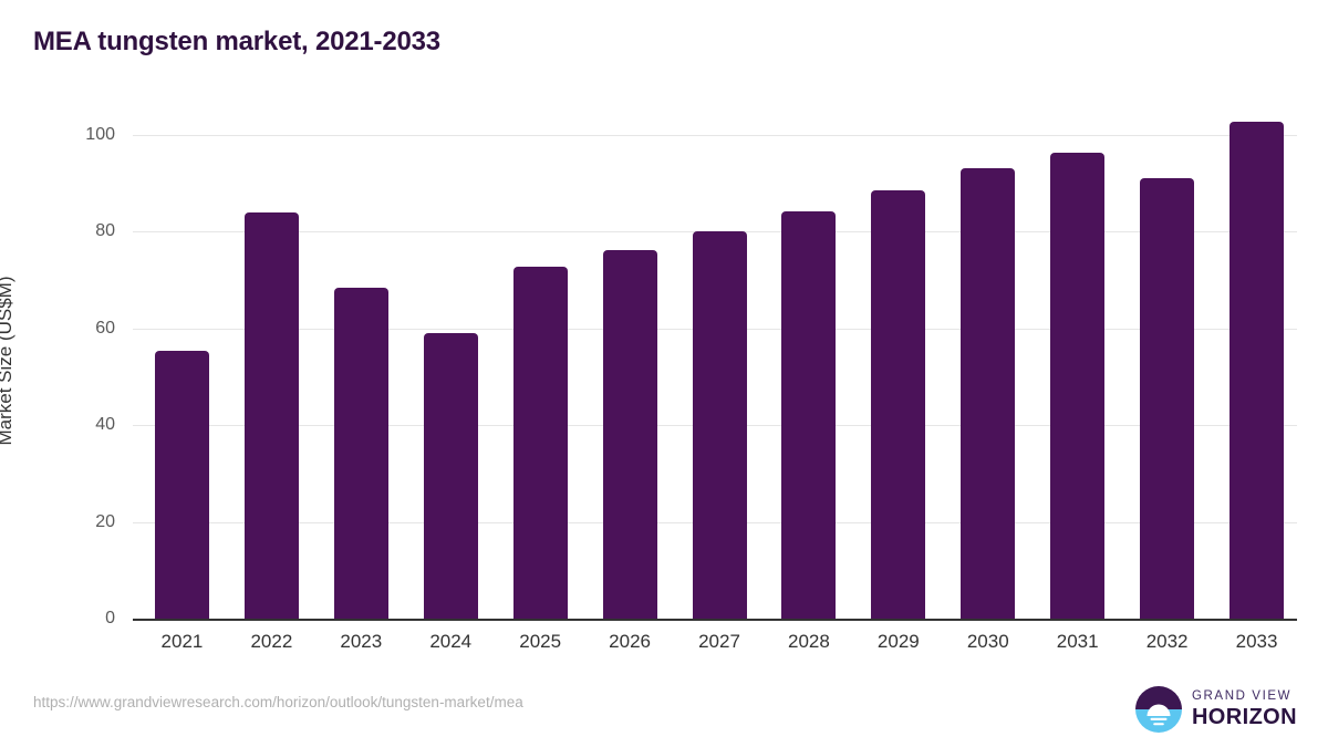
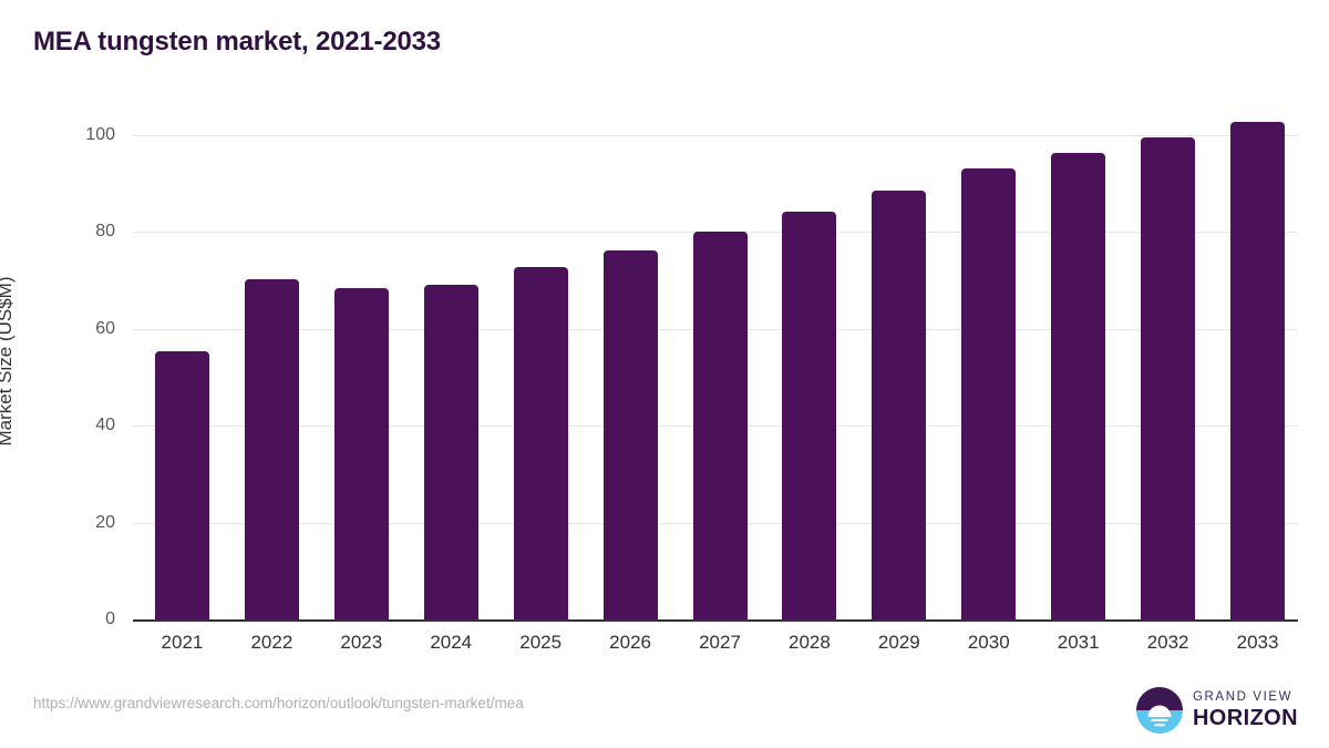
2022: 84 -> 70
2024: 59 -> 69
2032: 91 -> 100
